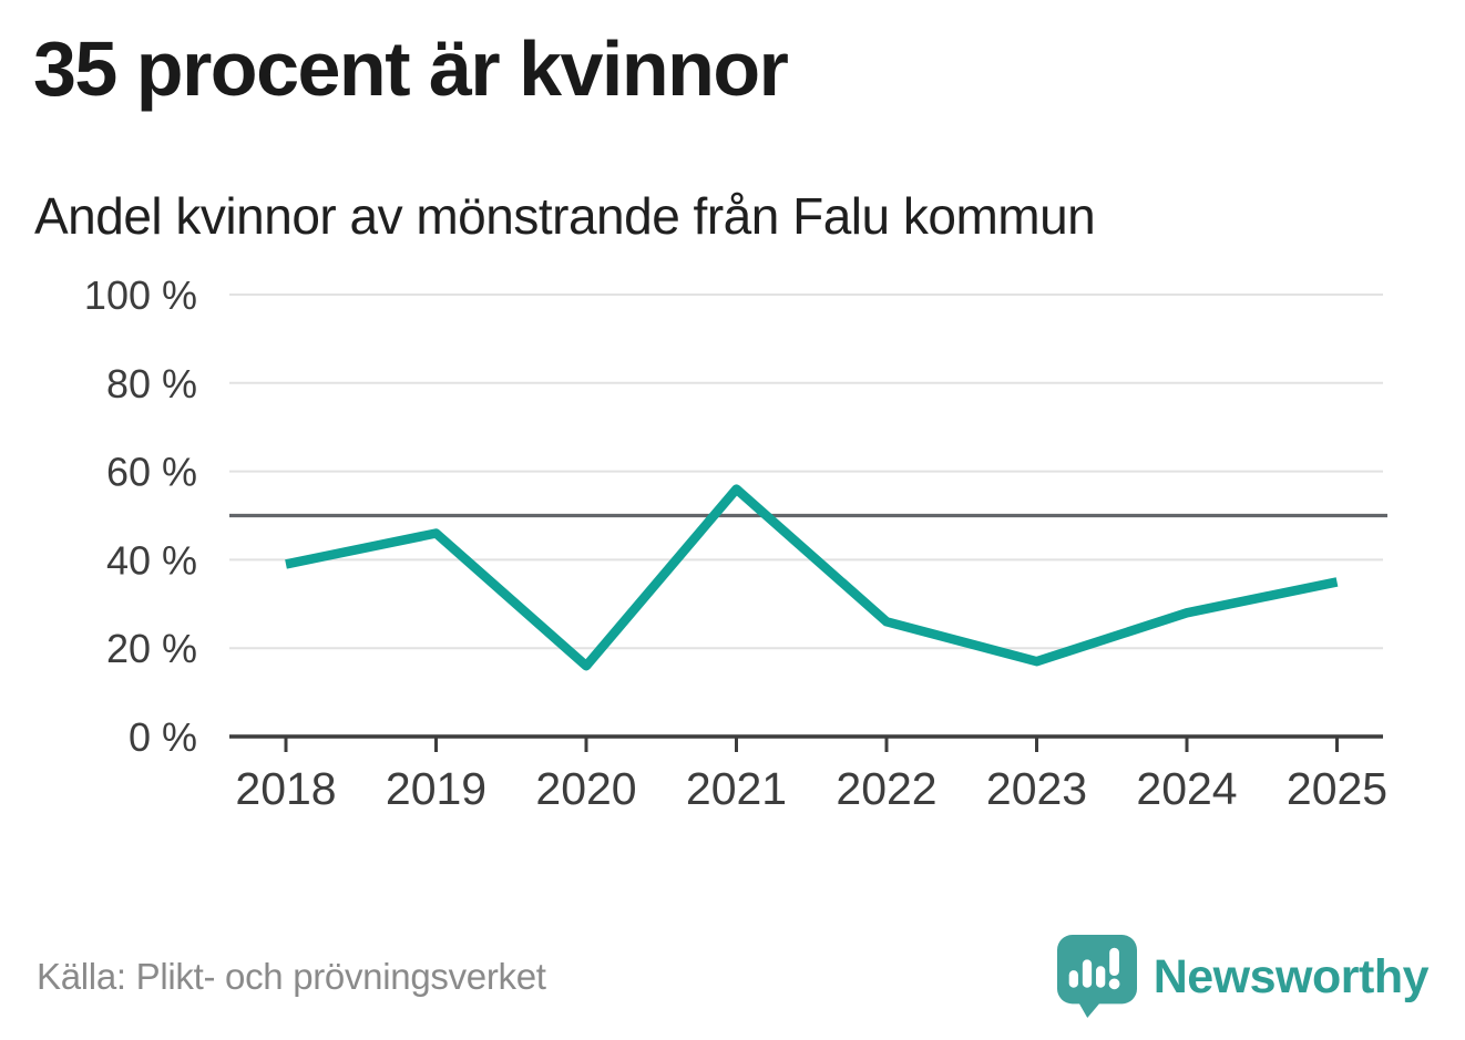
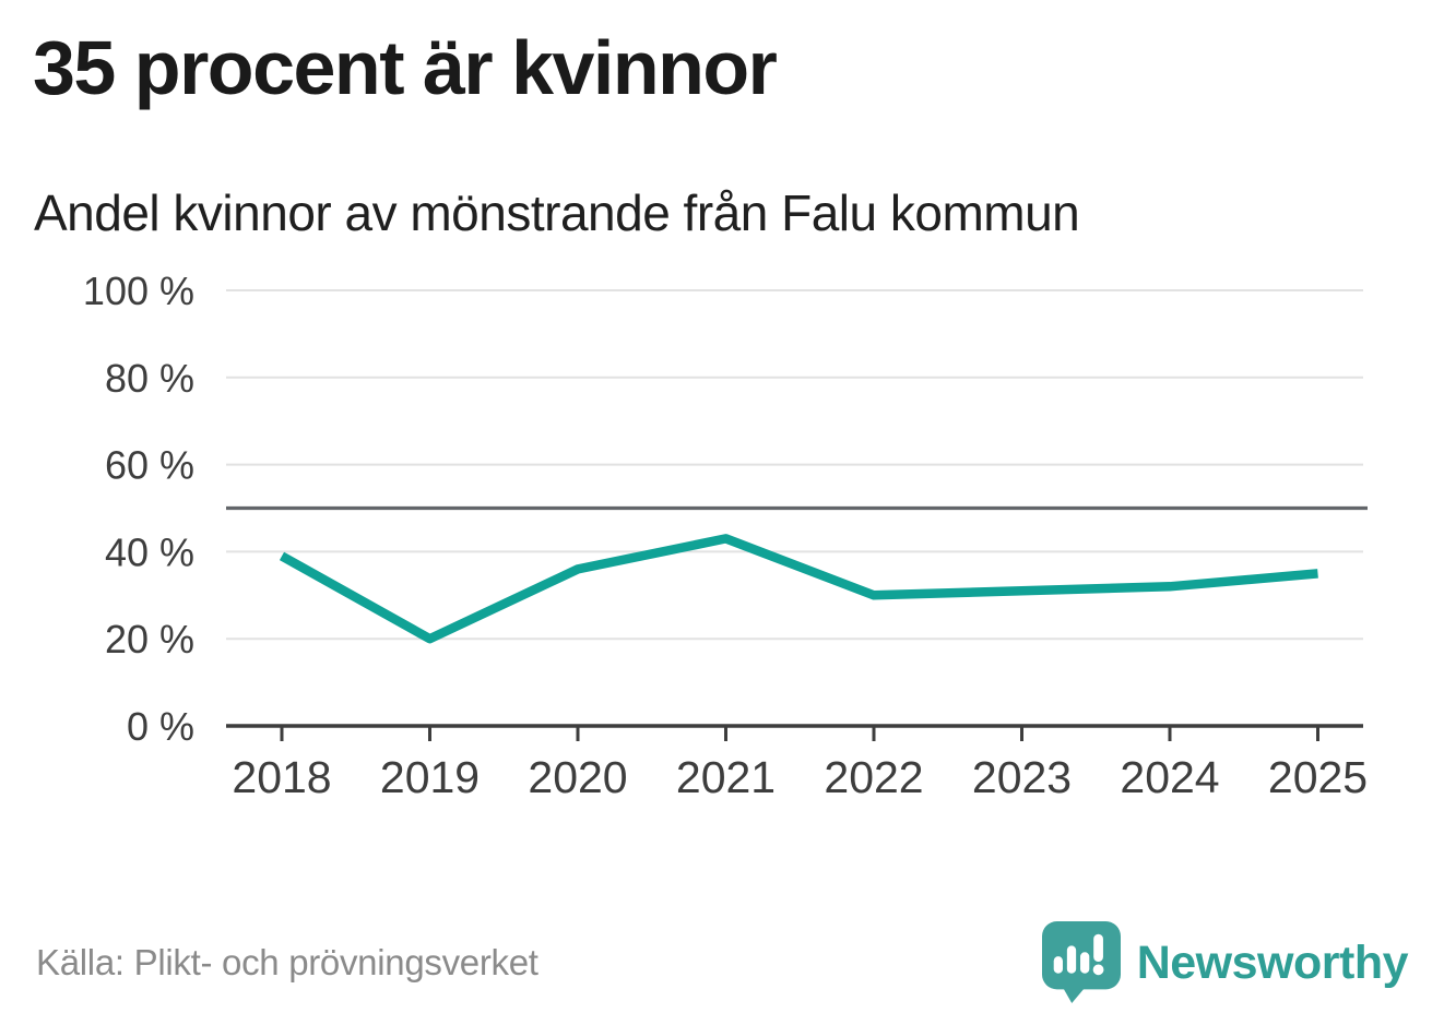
2019: 46% -> 20%
2020: 16% -> 36%
2021: 56% -> 43%
2022: 26% -> 30%
2023: 17% -> 31%
2024: 28% -> 32%
